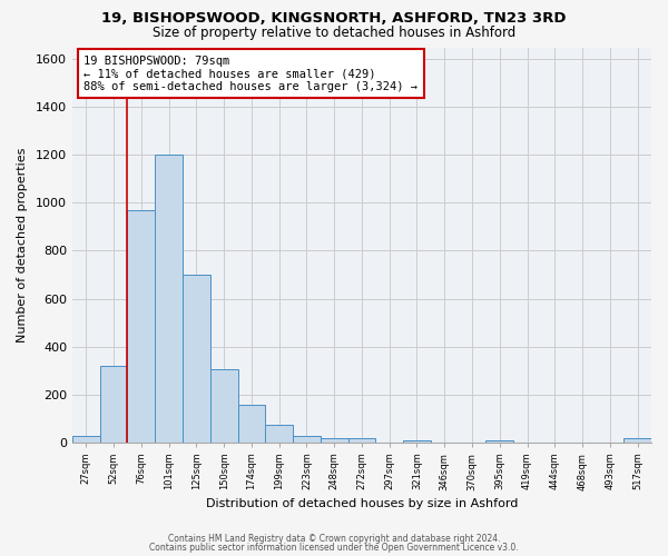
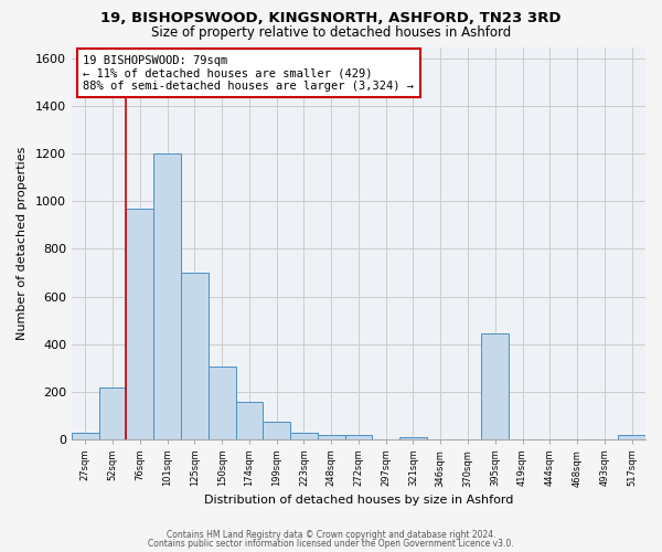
52sqm: 320 -> 215
395sqm: 10 -> 445
